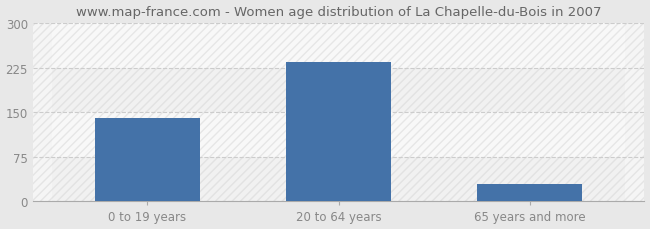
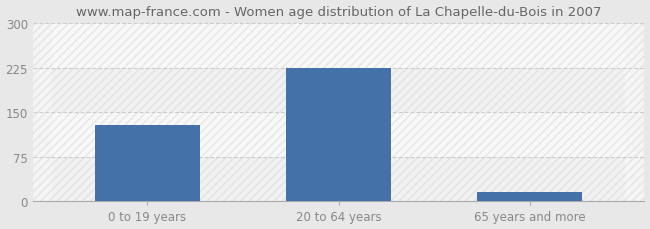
0 to 19 years: 140 -> 128
20 to 64 years: 235 -> 224
65 years and more: 30 -> 16
